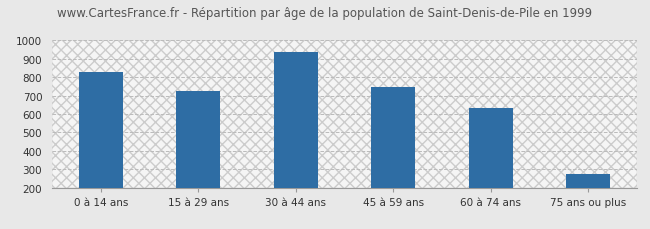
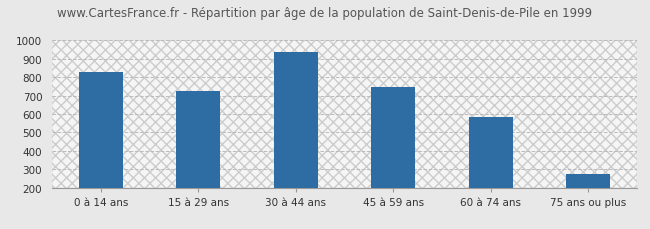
60 à 74 ans: 630 -> 580
